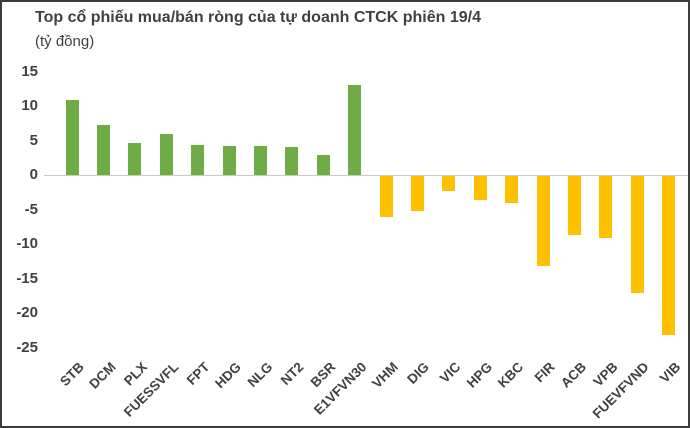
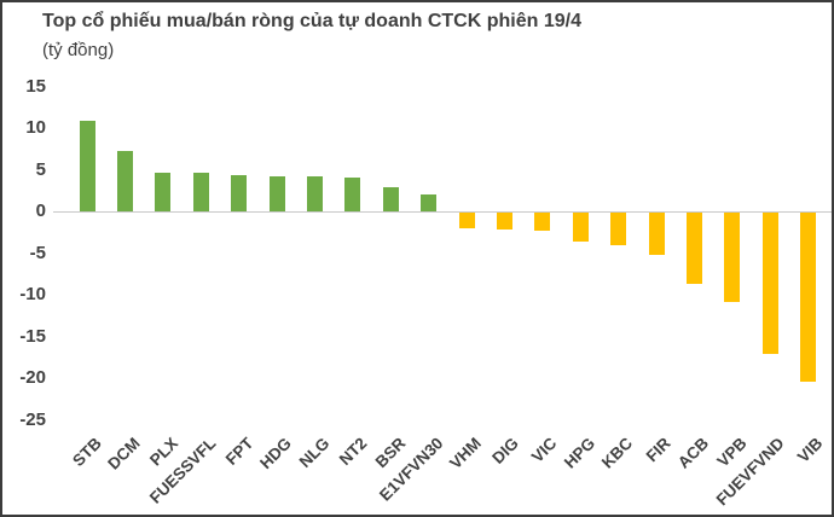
FUESSVFL: 6 -> 5
E1VFVN30: 13 -> 2
VHM: -6 -> -2
DIG: -5 -> -2
FIR: -13 -> -5
VPB: -9 -> -11
VIB: -23 -> -20
